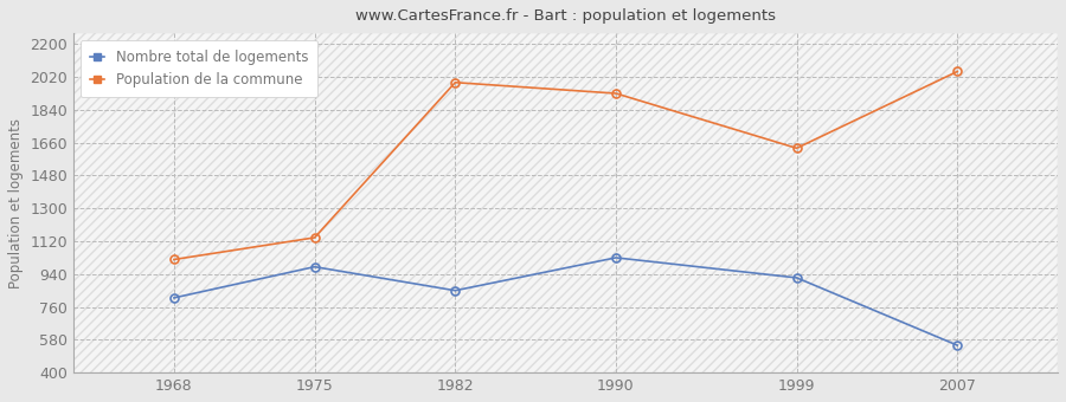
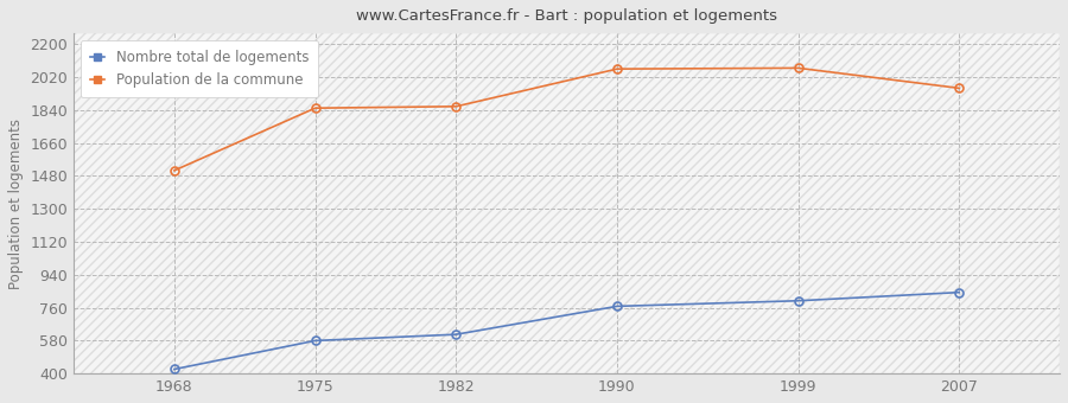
Nombre total de logements/1968: 810 -> 420
Population de la commune/1968: 1020 -> 1510
Nombre total de logements/1975: 980 -> 580
Population de la commune/1975: 1140 -> 1850
Nombre total de logements/1982: 850 -> 610
Population de la commune/1982: 1990 -> 1860
Nombre total de logements/1990: 1030 -> 770
Population de la commune/1990: 1930 -> 2060
Nombre total de logements/1999: 920 -> 800
Population de la commune/1999: 1630 -> 2070
Nombre total de logements/2007: 550 -> 840
Population de la commune/2007: 2050 -> 1960
